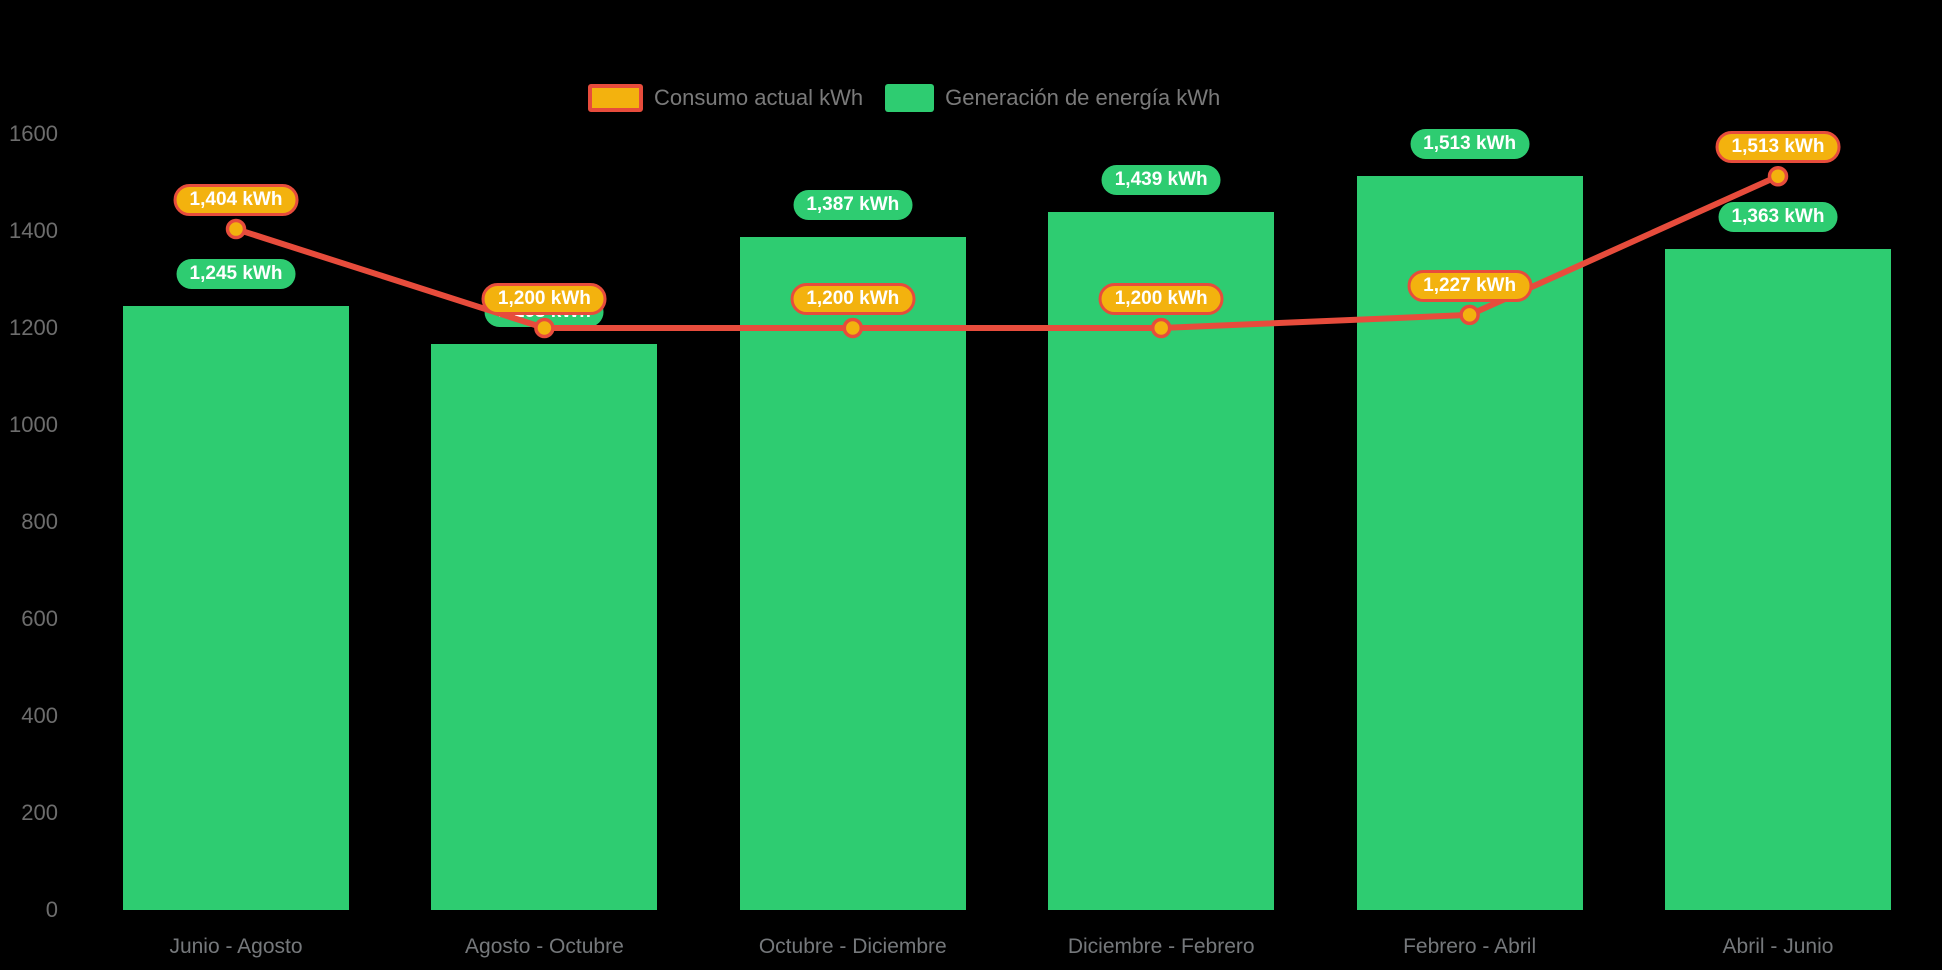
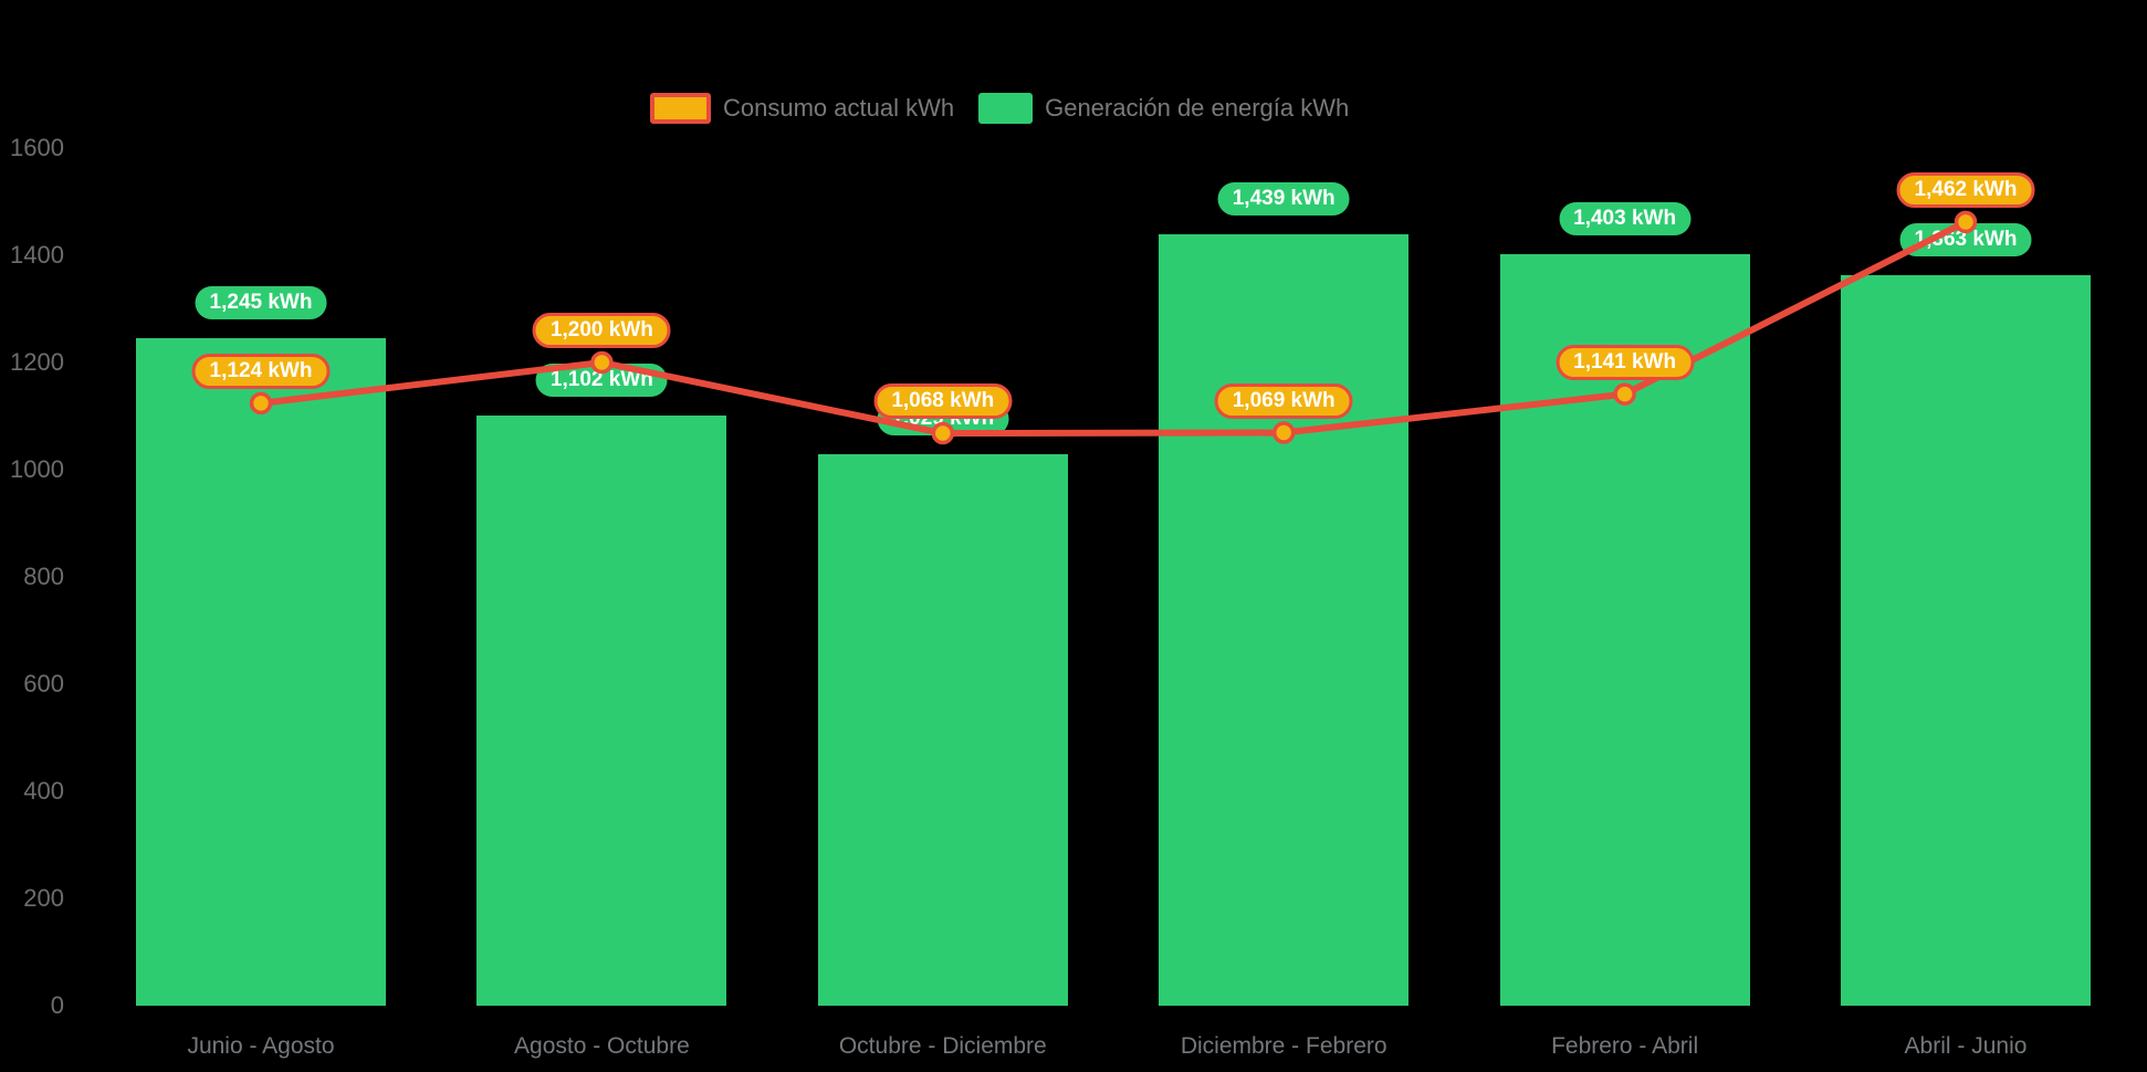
Consumo actual kWh/Junio - Agosto: 1,404 -> 1,124
Generación de energía kWh/Agosto - Octubre: 1,168 -> 1,102
Generación de energía kWh/Octubre - Diciembre: 1,387 -> 1,029
Consumo actual kWh/Octubre - Diciembre: 1,200 -> 1,068
Consumo actual kWh/Diciembre - Febrero: 1,200 -> 1,069
Generación de energía kWh/Febrero - Abril: 1,513 -> 1,403
Consumo actual kWh/Febrero - Abril: 1,227 -> 1,141
Consumo actual kWh/Abril - Junio: 1,513 -> 1,462
